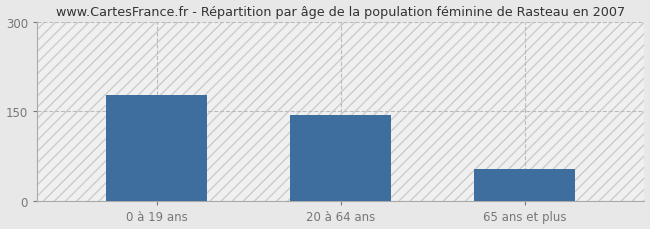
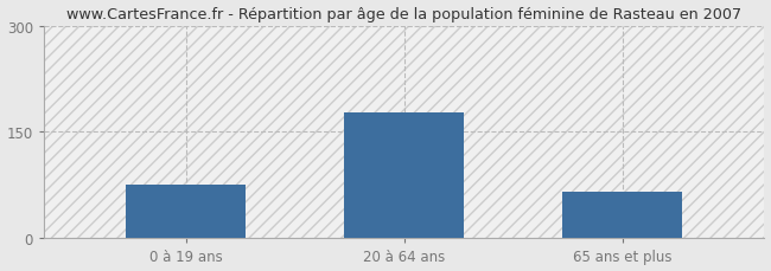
0 à 19 ans: 178 -> 75
20 à 64 ans: 144 -> 178
65 ans et plus: 54 -> 65
